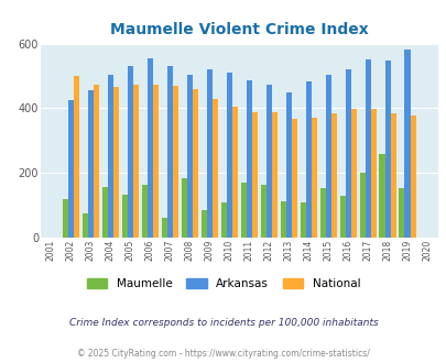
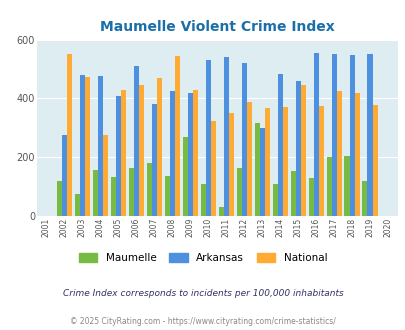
Arkansas/2002: 425 -> 275
National/2002: 499 -> 550
Arkansas/2003: 455 -> 480
Arkansas/2004: 505 -> 475
National/2004: 465 -> 275
Arkansas/2005: 530 -> 410
National/2005: 472 -> 430
Arkansas/2006: 555 -> 510
National/2006: 472 -> 445
Maumelle/2007: 60 -> 180
Arkansas/2007: 530 -> 380
Maumelle/2008: 185 -> 135
Arkansas/2008: 505 -> 425
National/2008: 458 -> 545
Maumelle/2009: 85 -> 270
Arkansas/2009: 520 -> 420
Arkansas/2010: 510 -> 530
National/2010: 405 -> 325
Maumelle/2011: 172 -> 30
Arkansas/2011: 488 -> 540
National/2011: 387 -> 350
Arkansas/2012: 472 -> 520
Maumelle/2013: 112 -> 315
Arkansas/2013: 448 -> 300
Arkansas/2015: 505 -> 460
National/2015: 383 -> 445
Arkansas/2016: 520 -> 555
National/2016: 397 -> 375
National/2017: 399 -> 425
Maumelle/2018: 258 -> 205
National/2018: 383 -> 420
Maumelle/2019: 152 -> 120
Arkansas/2019: 583 -> 550
